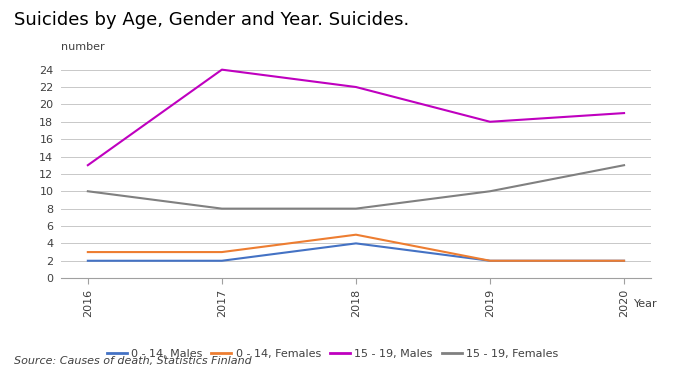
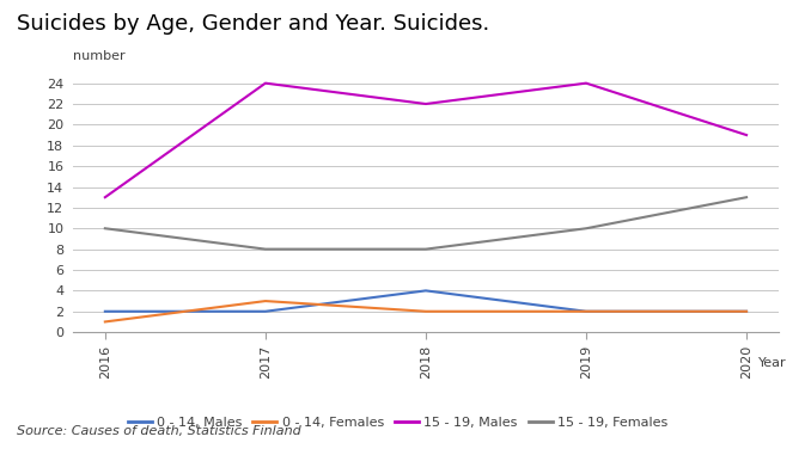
0 - 14, Females/2016: 3 -> 1
0 - 14, Females/2018: 5 -> 2
15 - 19, Males/2019: 18 -> 24
